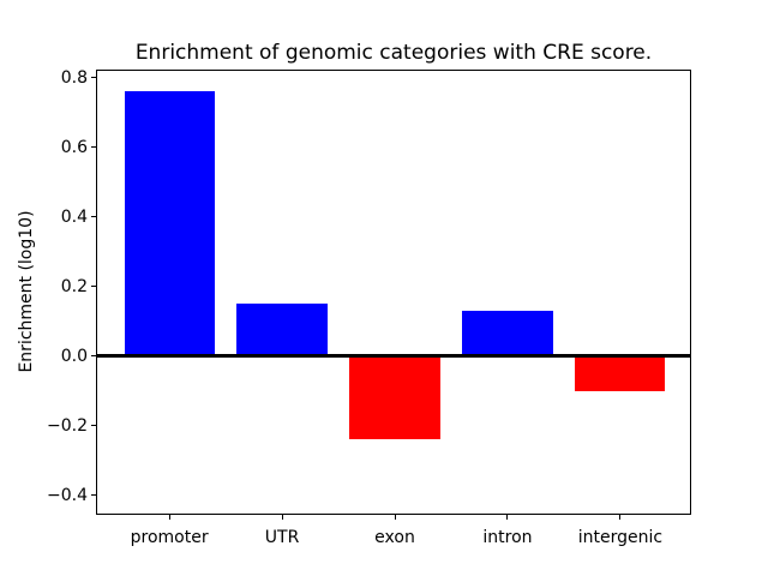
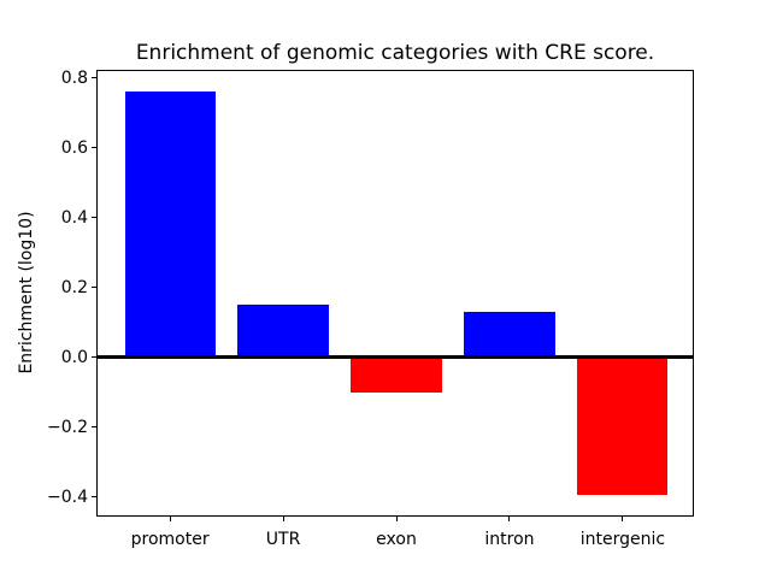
exon: -0.24 -> -0.10
intergenic: -0.10 -> -0.40
